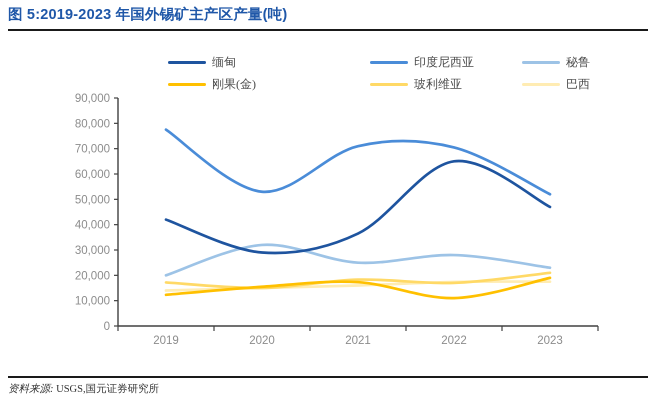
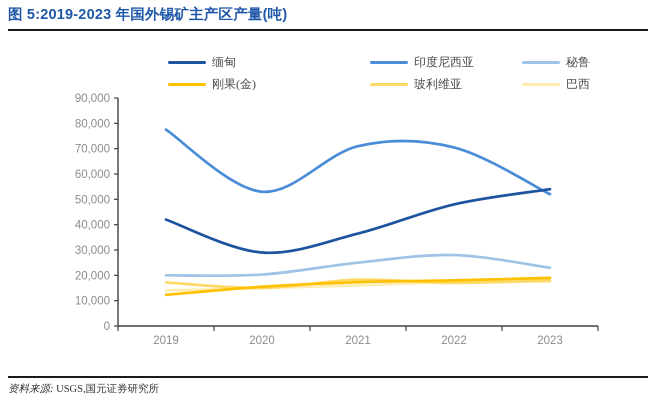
秘鲁/2020: 32000 -> 20000
缅甸/2022: 65000 -> 48000
刚果(金)/2022: 11000 -> 18000
缅甸/2023: 47000 -> 54000
玻利维亚/2023: 21000 -> 18000
